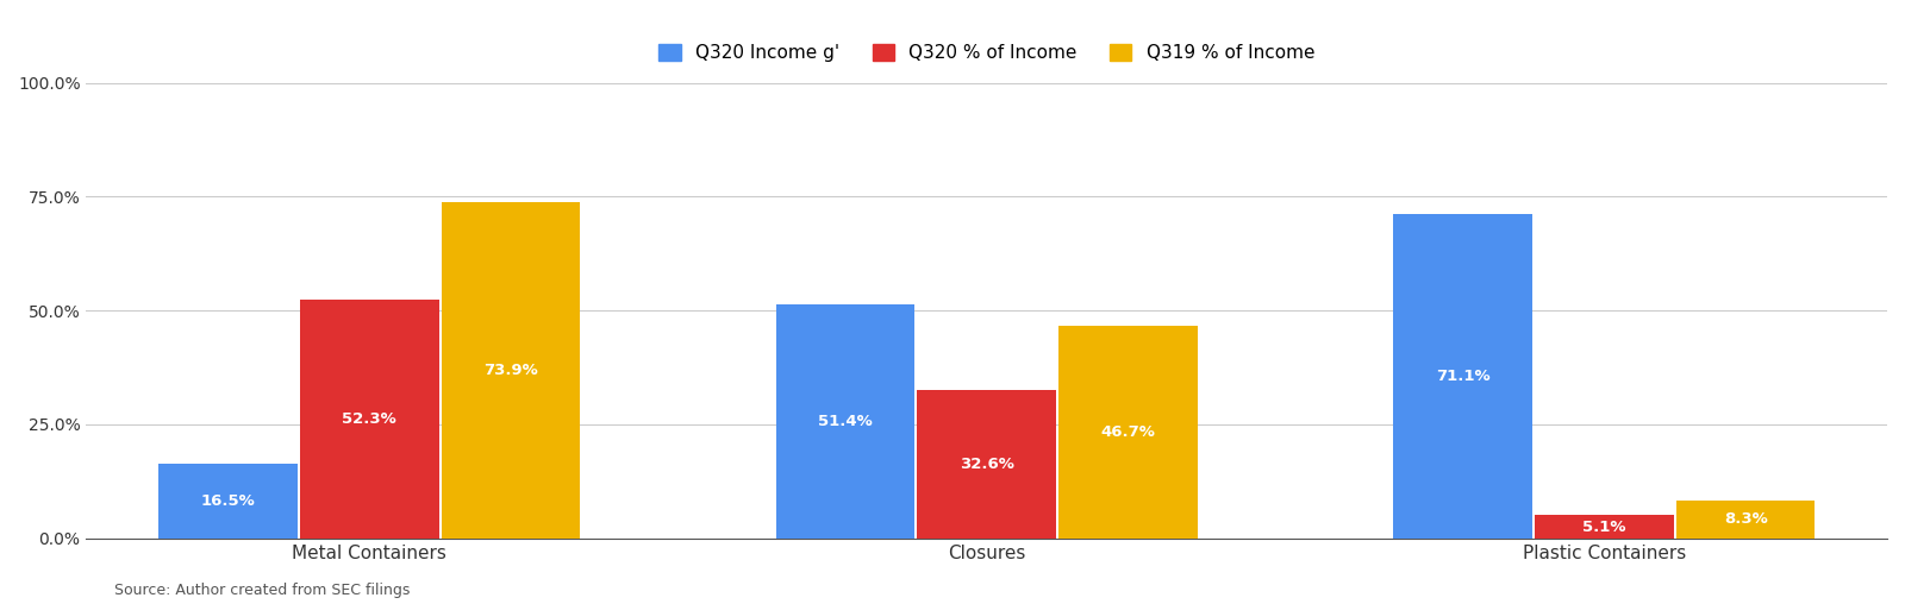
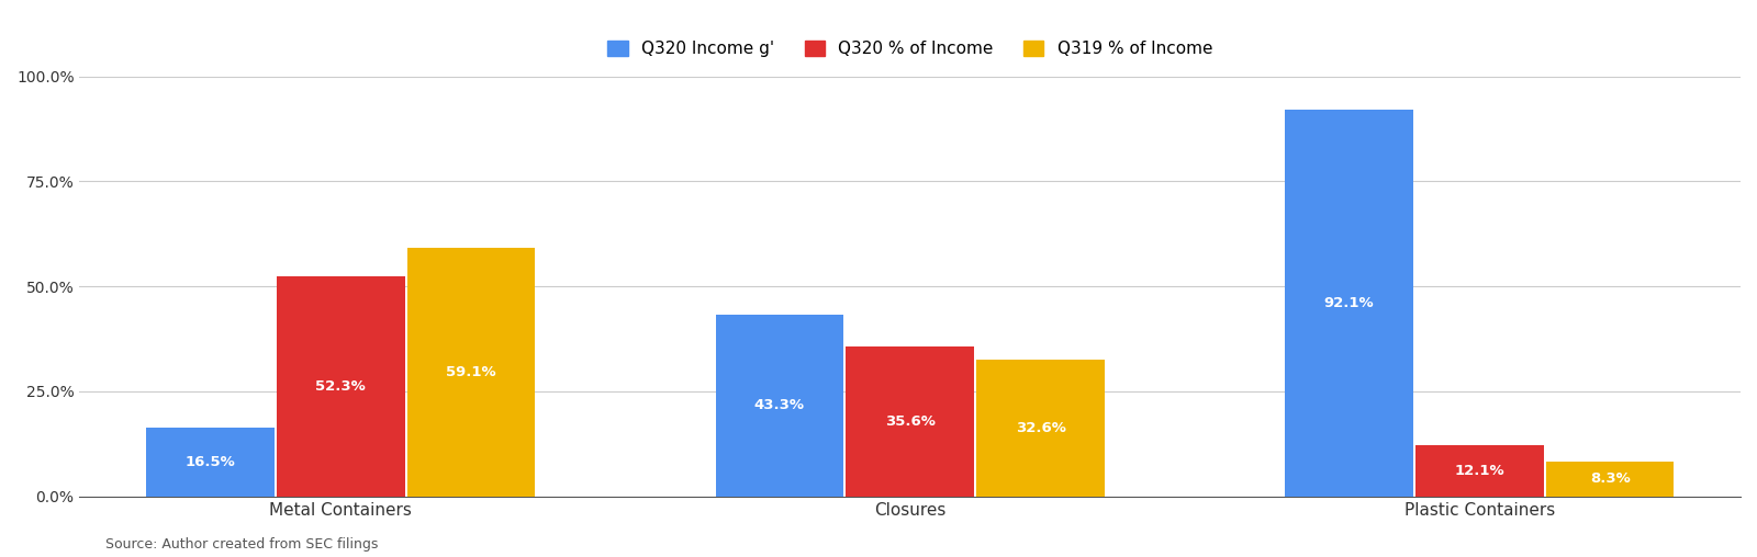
Q319 % of Income/Metal Containers: 73.9% -> 59.1%
Q320 Income g'/Closures: 51.4% -> 43.3%
Q320 % of Income/Closures: 32.6% -> 35.6%
Q319 % of Income/Closures: 46.7% -> 32.6%
Q320 Income g'/Plastic Containers: 71.1% -> 92.1%
Q320 % of Income/Plastic Containers: 5.1% -> 12.1%
